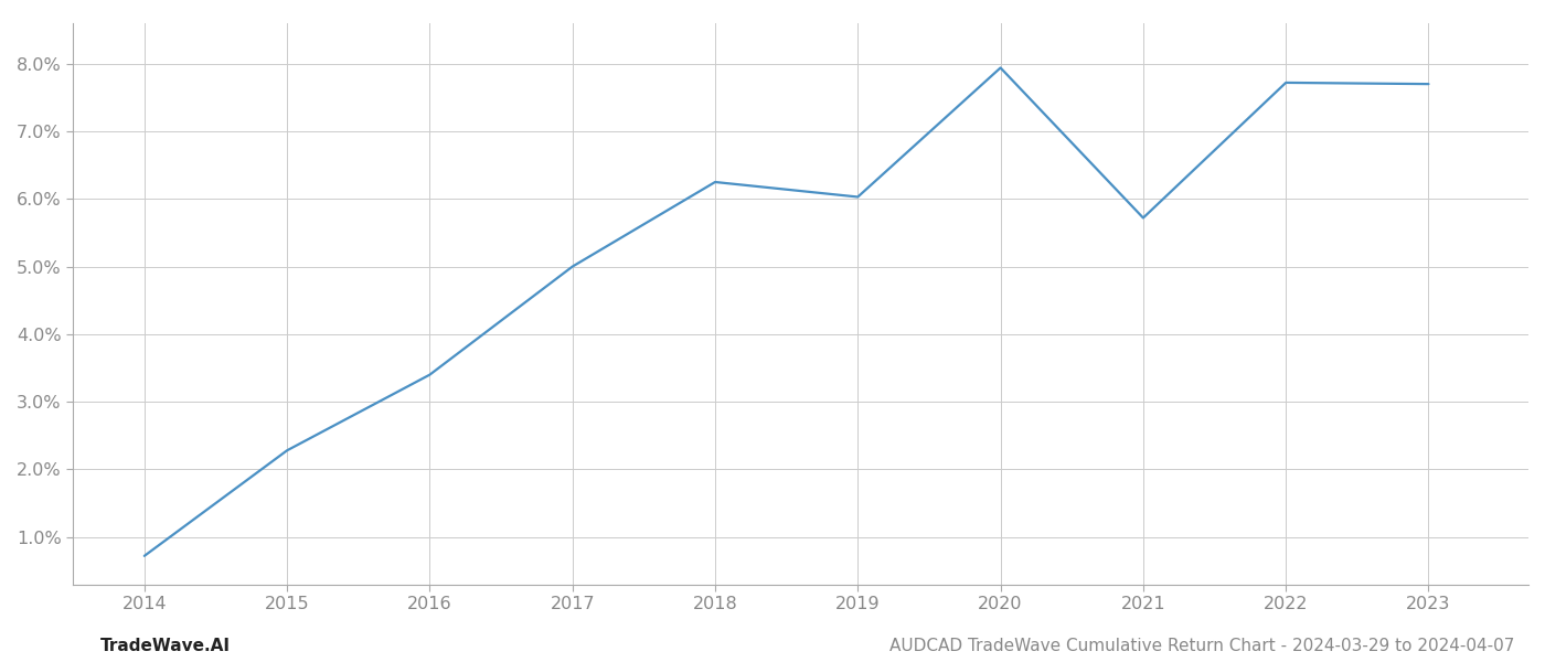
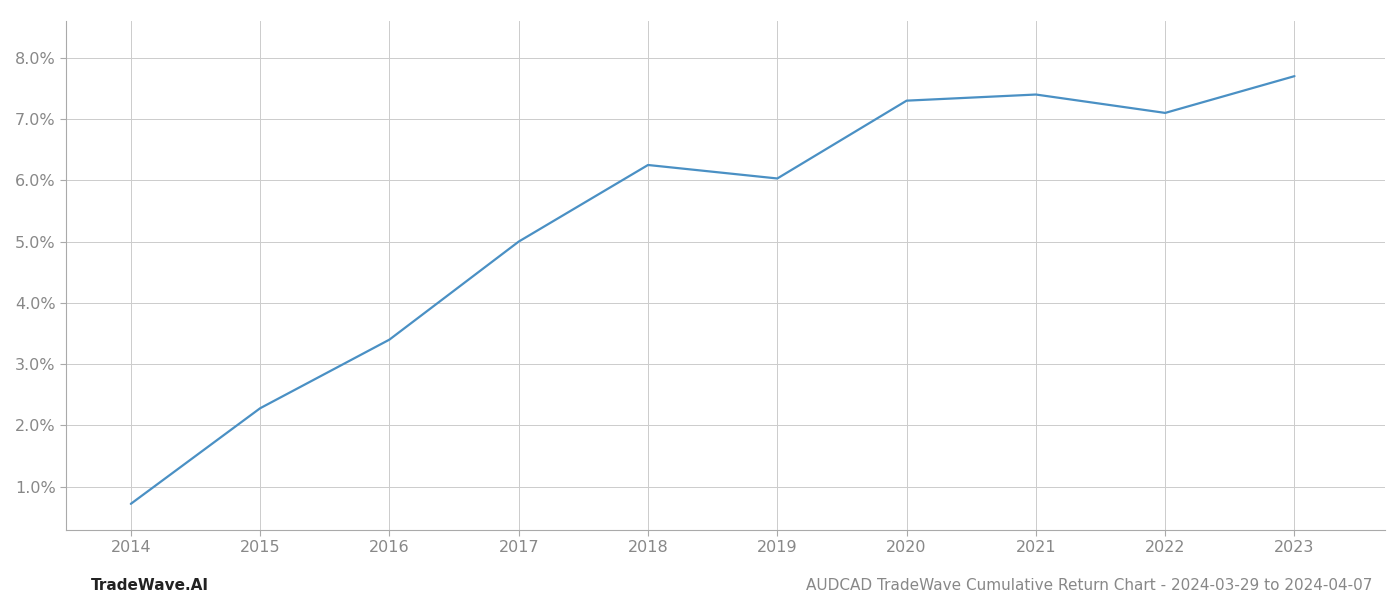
2020: 7.94% -> 7.30%
2021: 5.72% -> 7.40%
2022: 7.72% -> 7.10%
